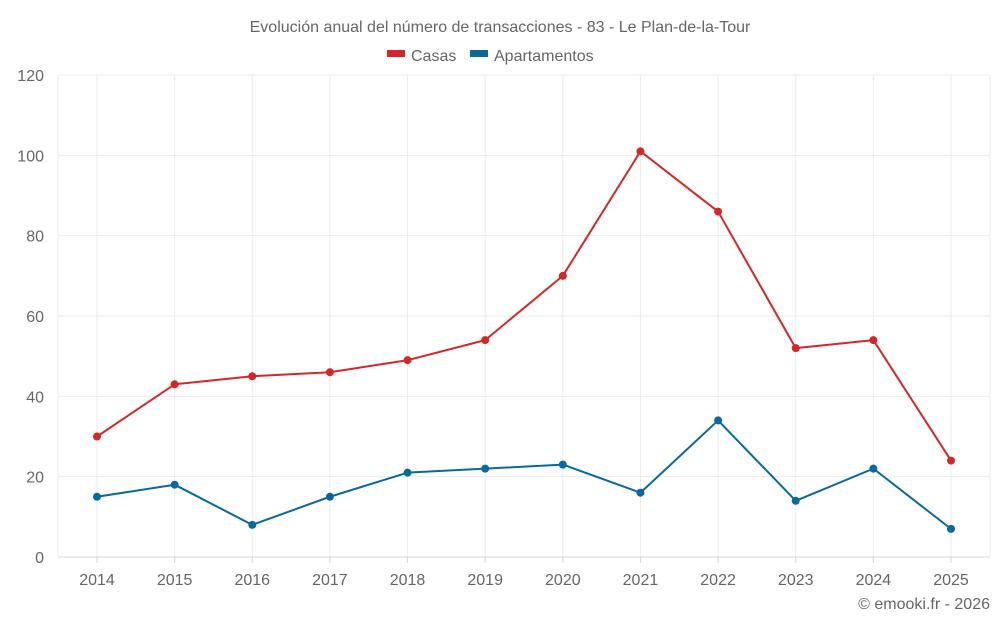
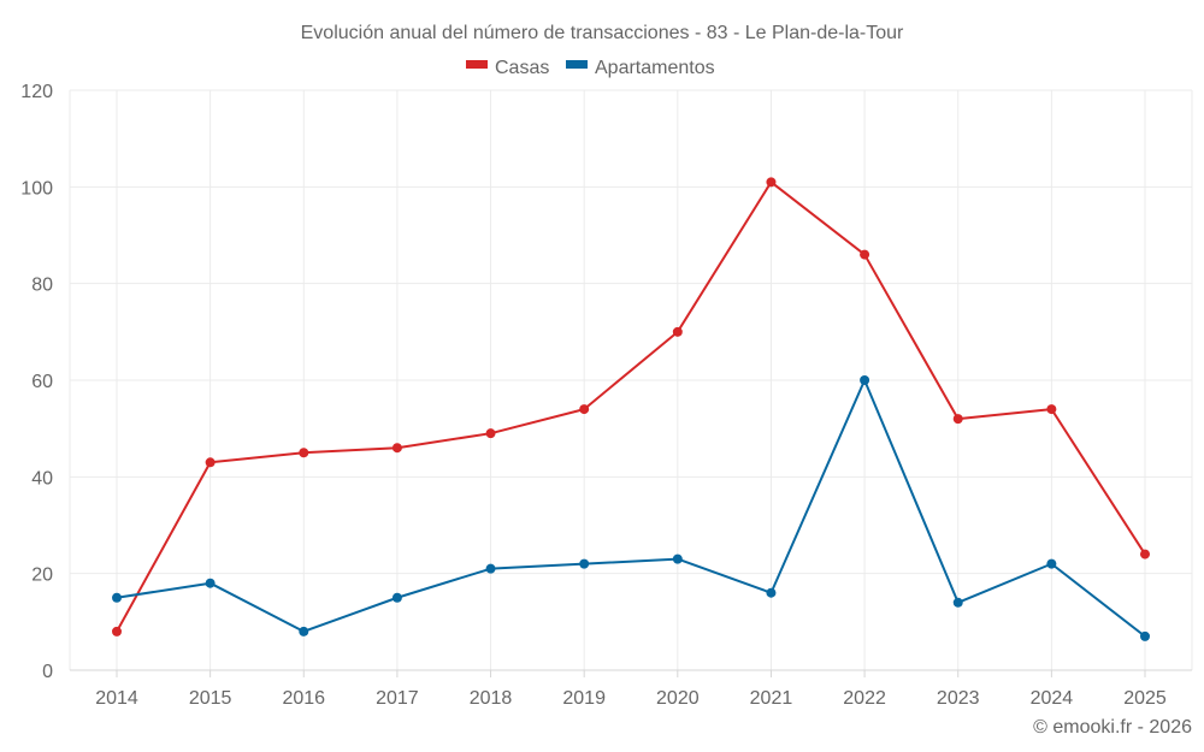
Casas/2014: 30 -> 8
Apartamentos/2022: 34 -> 60
